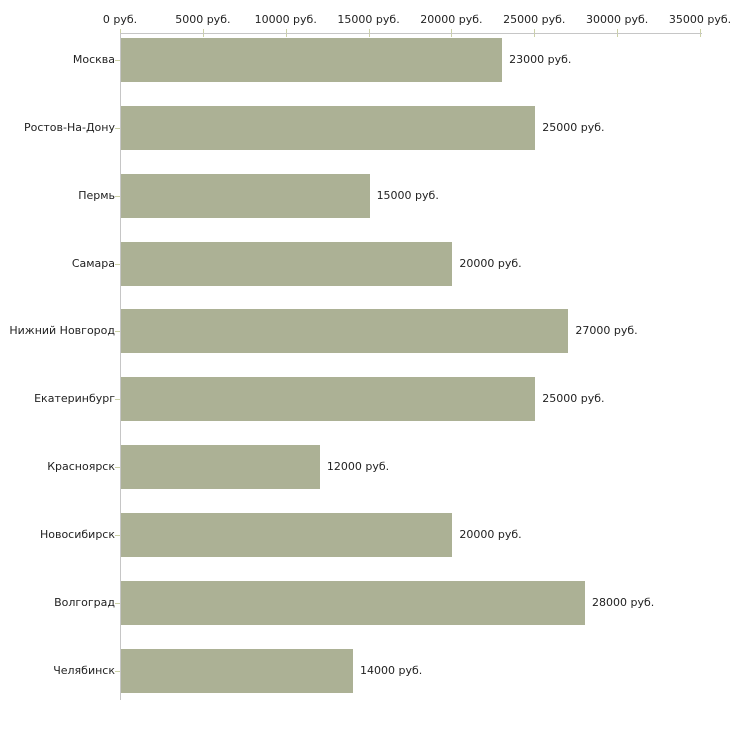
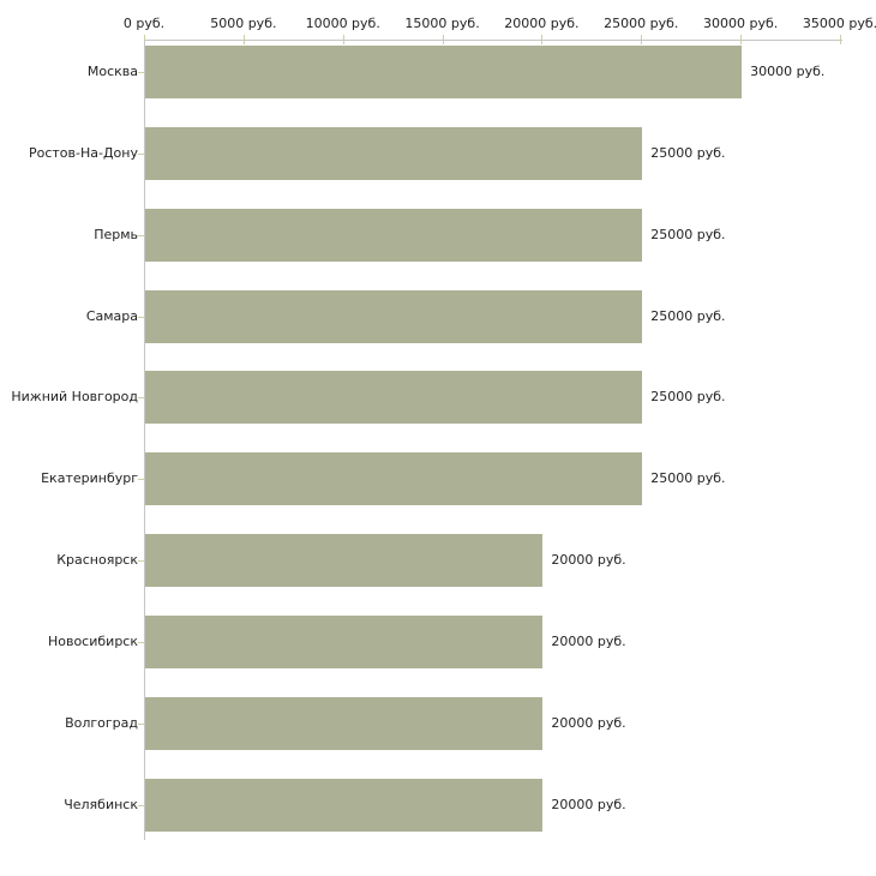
Москва: 23000 -> 30000
Пермь: 15000 -> 25000
Самара: 20000 -> 25000
Нижний Новгород: 27000 -> 25000
Красноярск: 12000 -> 20000
Волгоград: 28000 -> 20000
Челябинск: 14000 -> 20000
